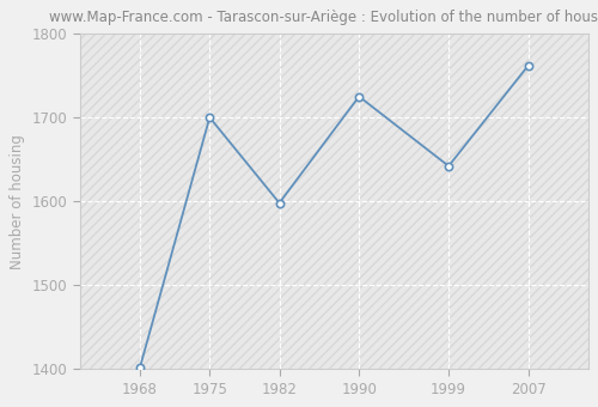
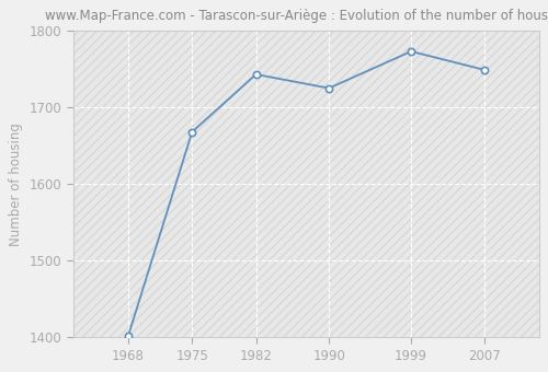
1975: 1700 -> 1668
1982: 1598 -> 1743
1999: 1642 -> 1773
2007: 1762 -> 1749
